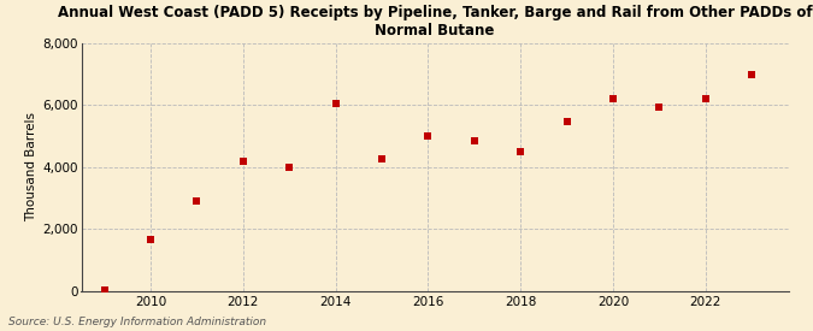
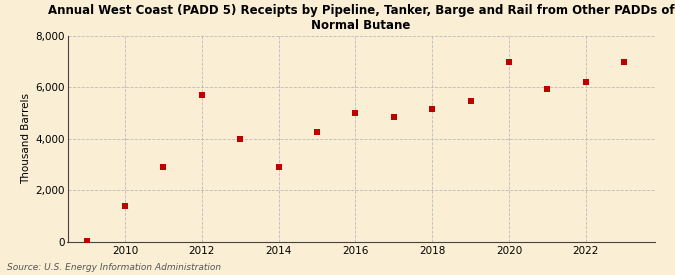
2010: 1,650 -> 1,400
2012: 4,200 -> 5,700
2014: 6,050 -> 2,900
2018: 4,500 -> 5,150
2020: 6,200 -> 7,000
